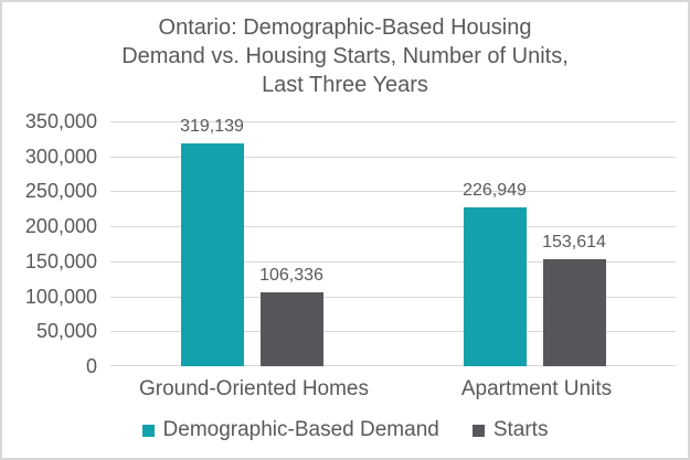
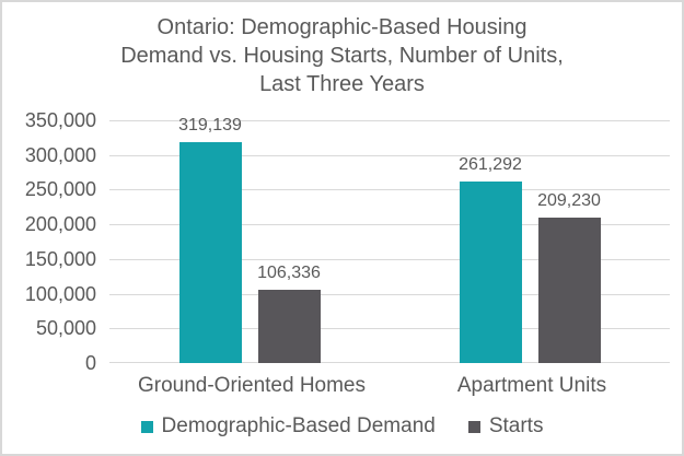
Demographic-Based Demand/Apartment Units: 226,949 -> 261,292
Starts/Apartment Units: 153,614 -> 209,230
